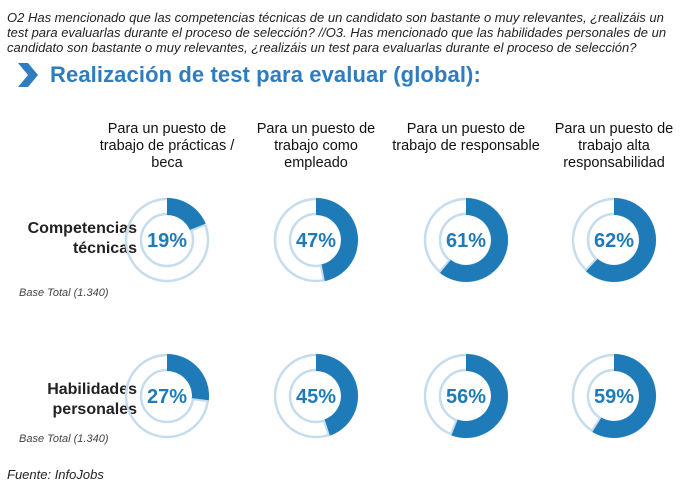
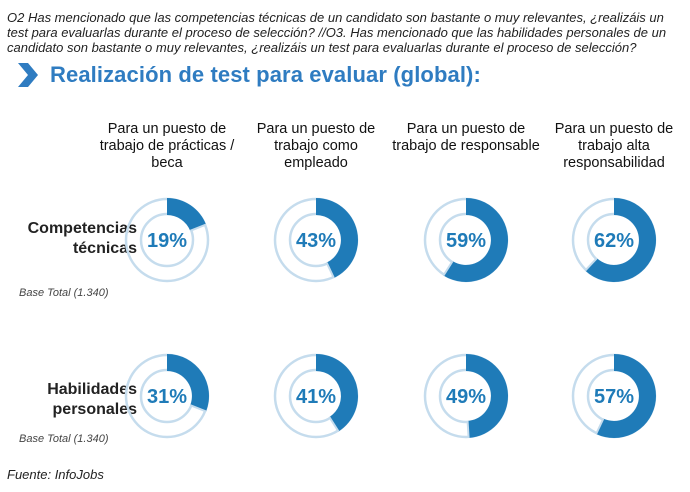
Habilidades personales/Para un puesto de trabajo de prácticas / beca: 27% -> 31%
Competencias técnicas/Para un puesto de trabajo como empleado: 47% -> 43%
Habilidades personales/Para un puesto de trabajo como empleado: 45% -> 41%
Competencias técnicas/Para un puesto de trabajo de responsable: 61% -> 59%
Habilidades personales/Para un puesto de trabajo de responsable: 56% -> 49%
Habilidades personales/Para un puesto de trabajo alta responsabilidad: 59% -> 57%
